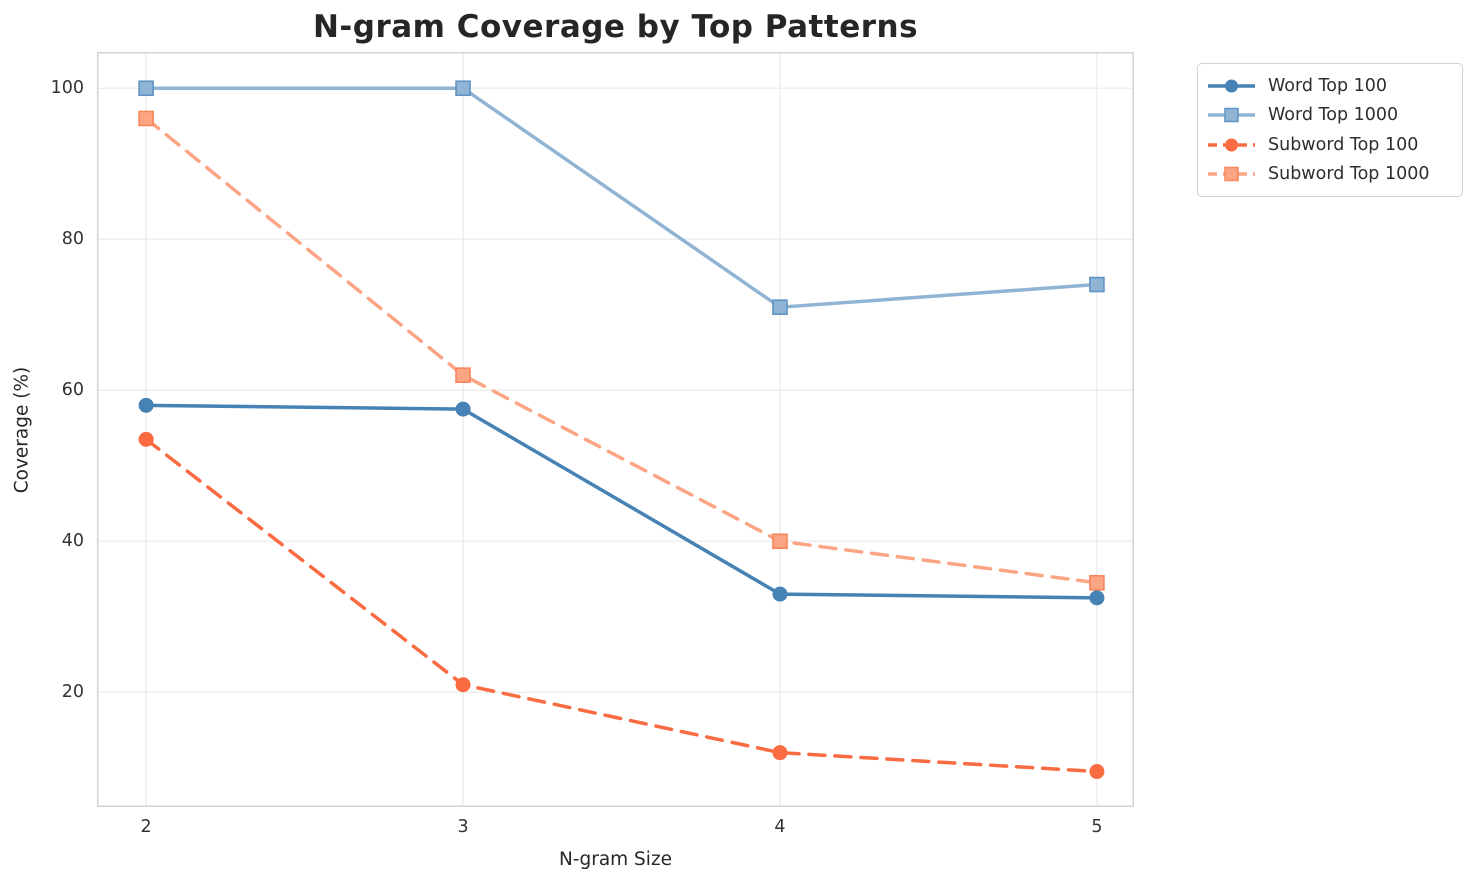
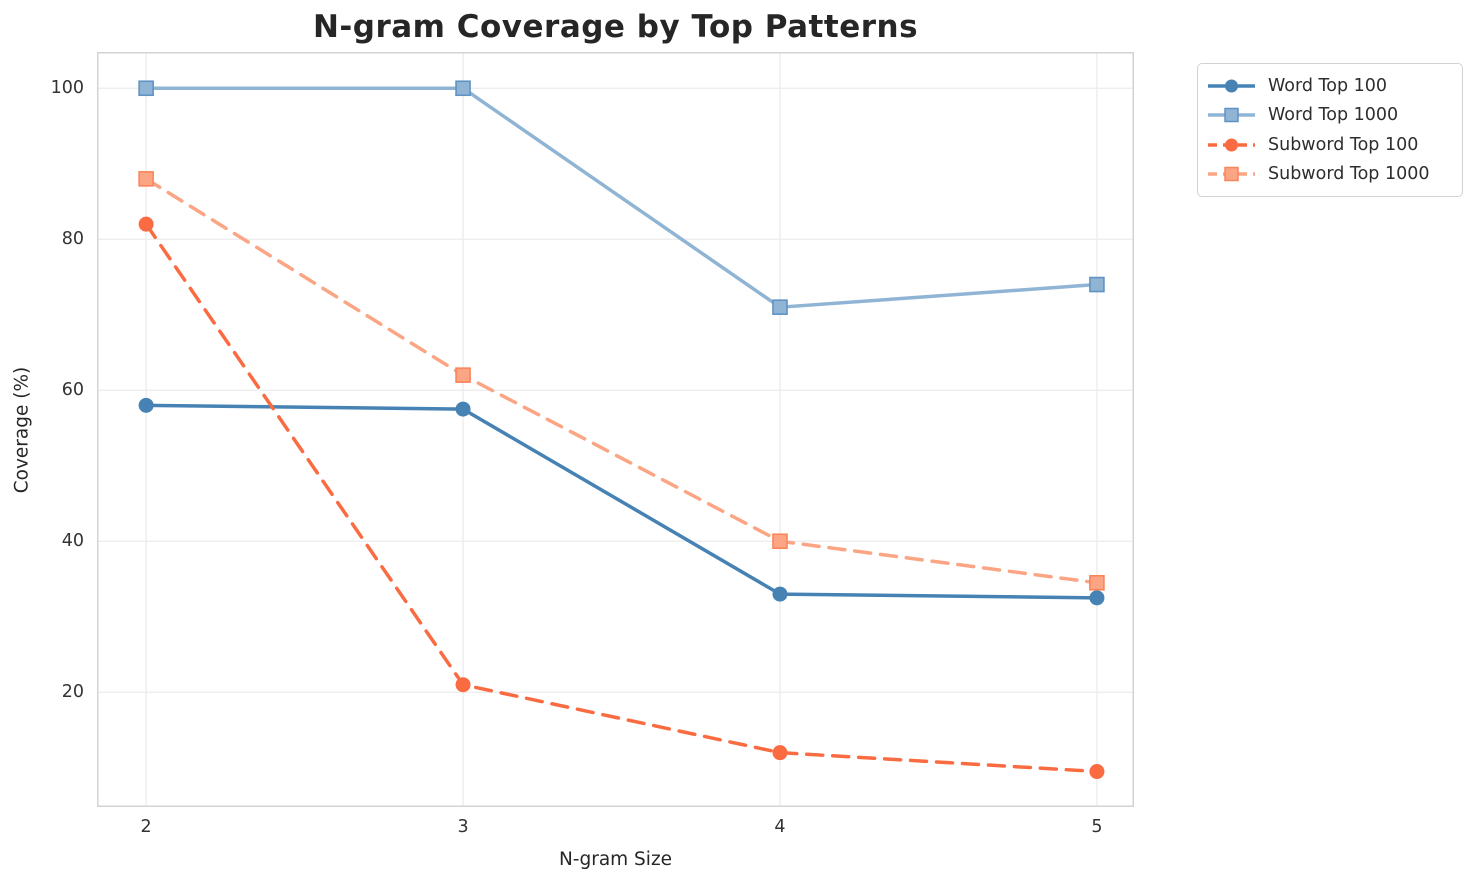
Subword Top 100/2: 54 -> 82
Subword Top 1000/2: 96 -> 88
